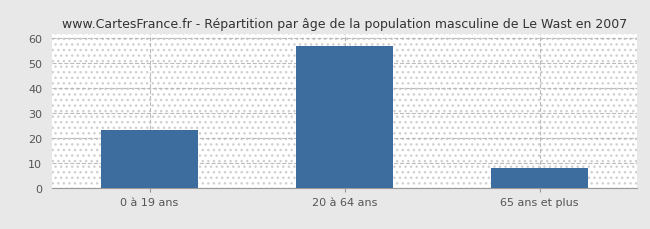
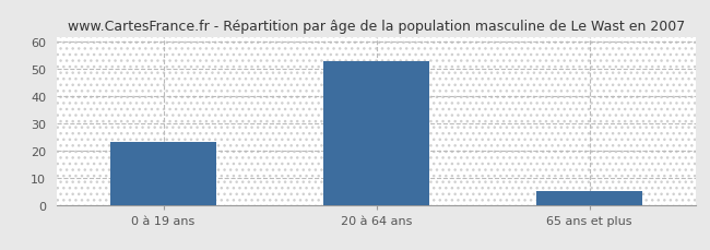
20 à 64 ans: 57 -> 53
65 ans et plus: 8 -> 5
